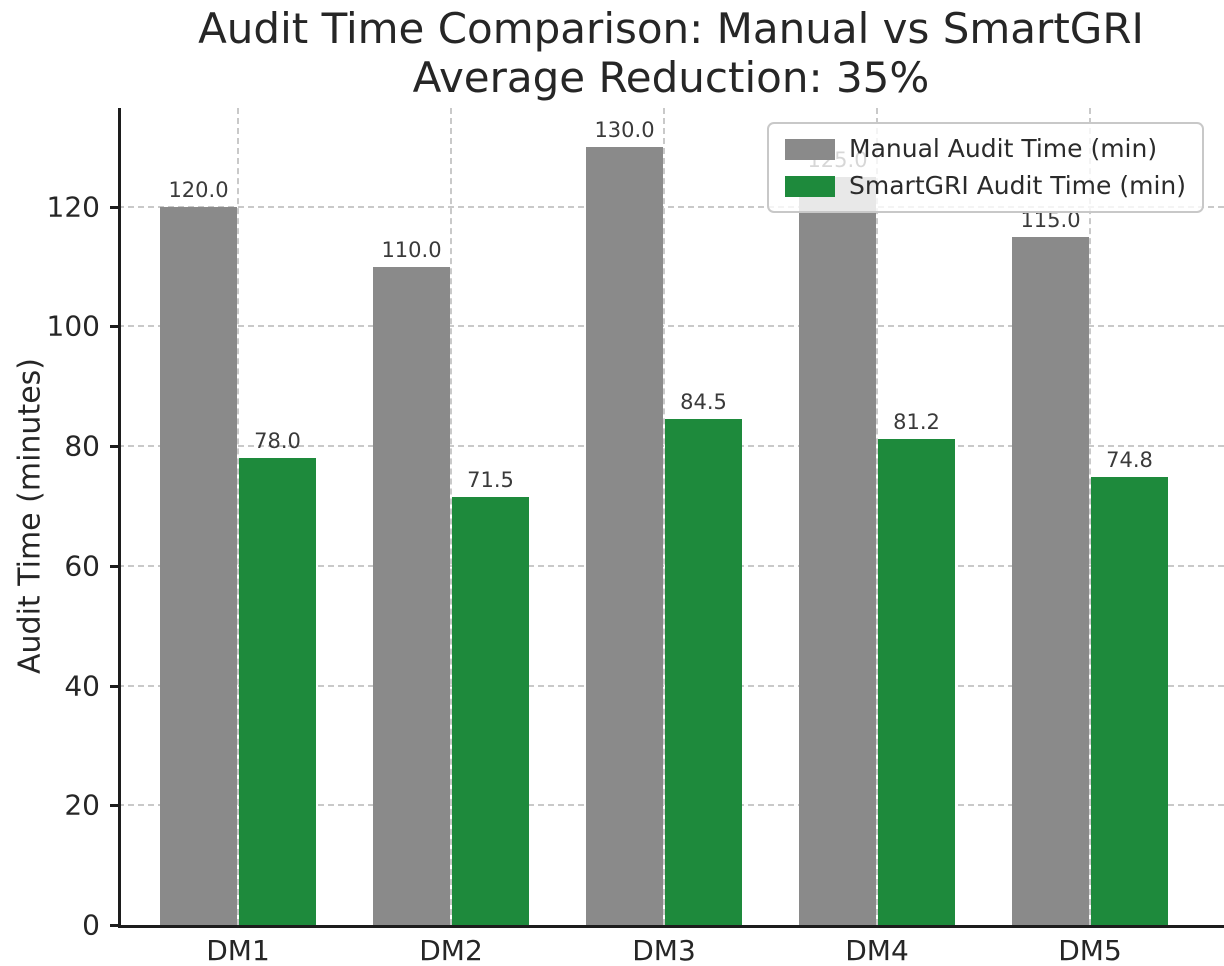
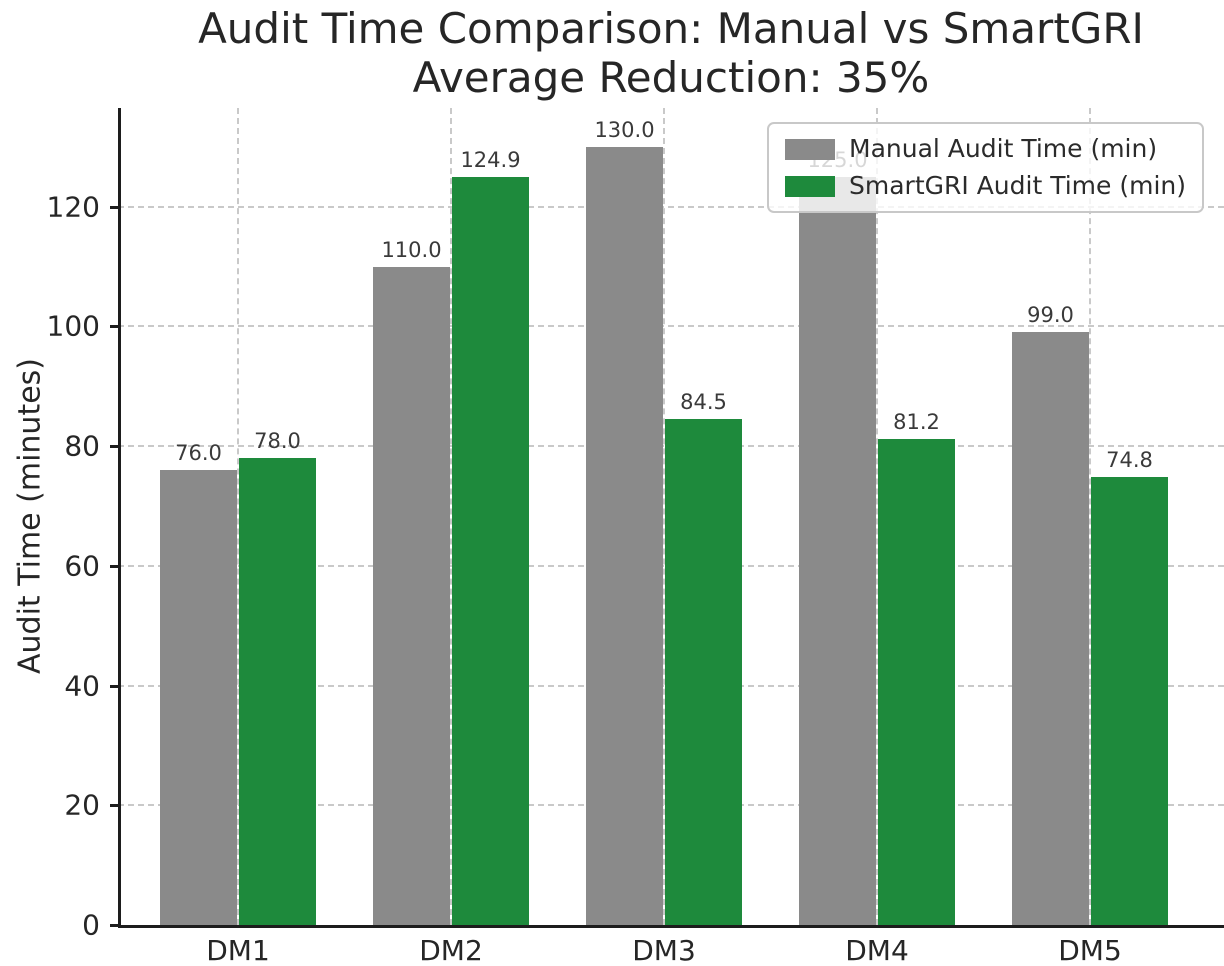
Manual Audit Time (min)/DM1: 120.0 -> 76.0
SmartGRI Audit Time (min)/DM2: 71.5 -> 124.9
Manual Audit Time (min)/DM5: 115.0 -> 99.0
